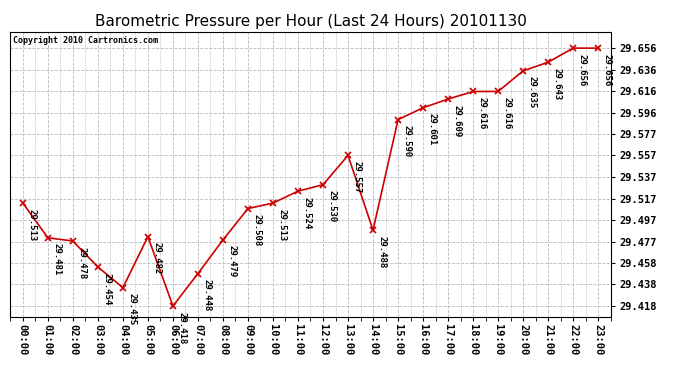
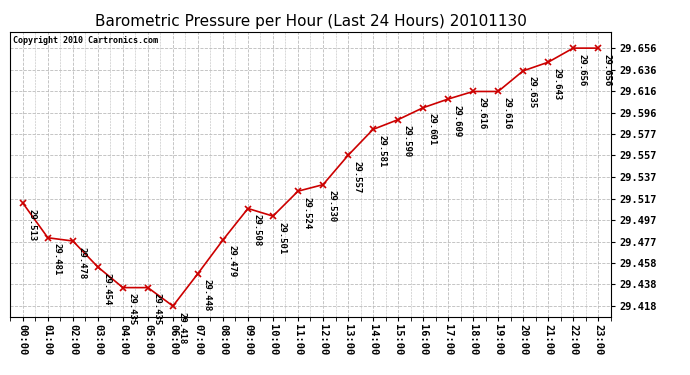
05:00: 29.482 -> 29.435
10:00: 29.513 -> 29.501
14:00: 29.488 -> 29.581
